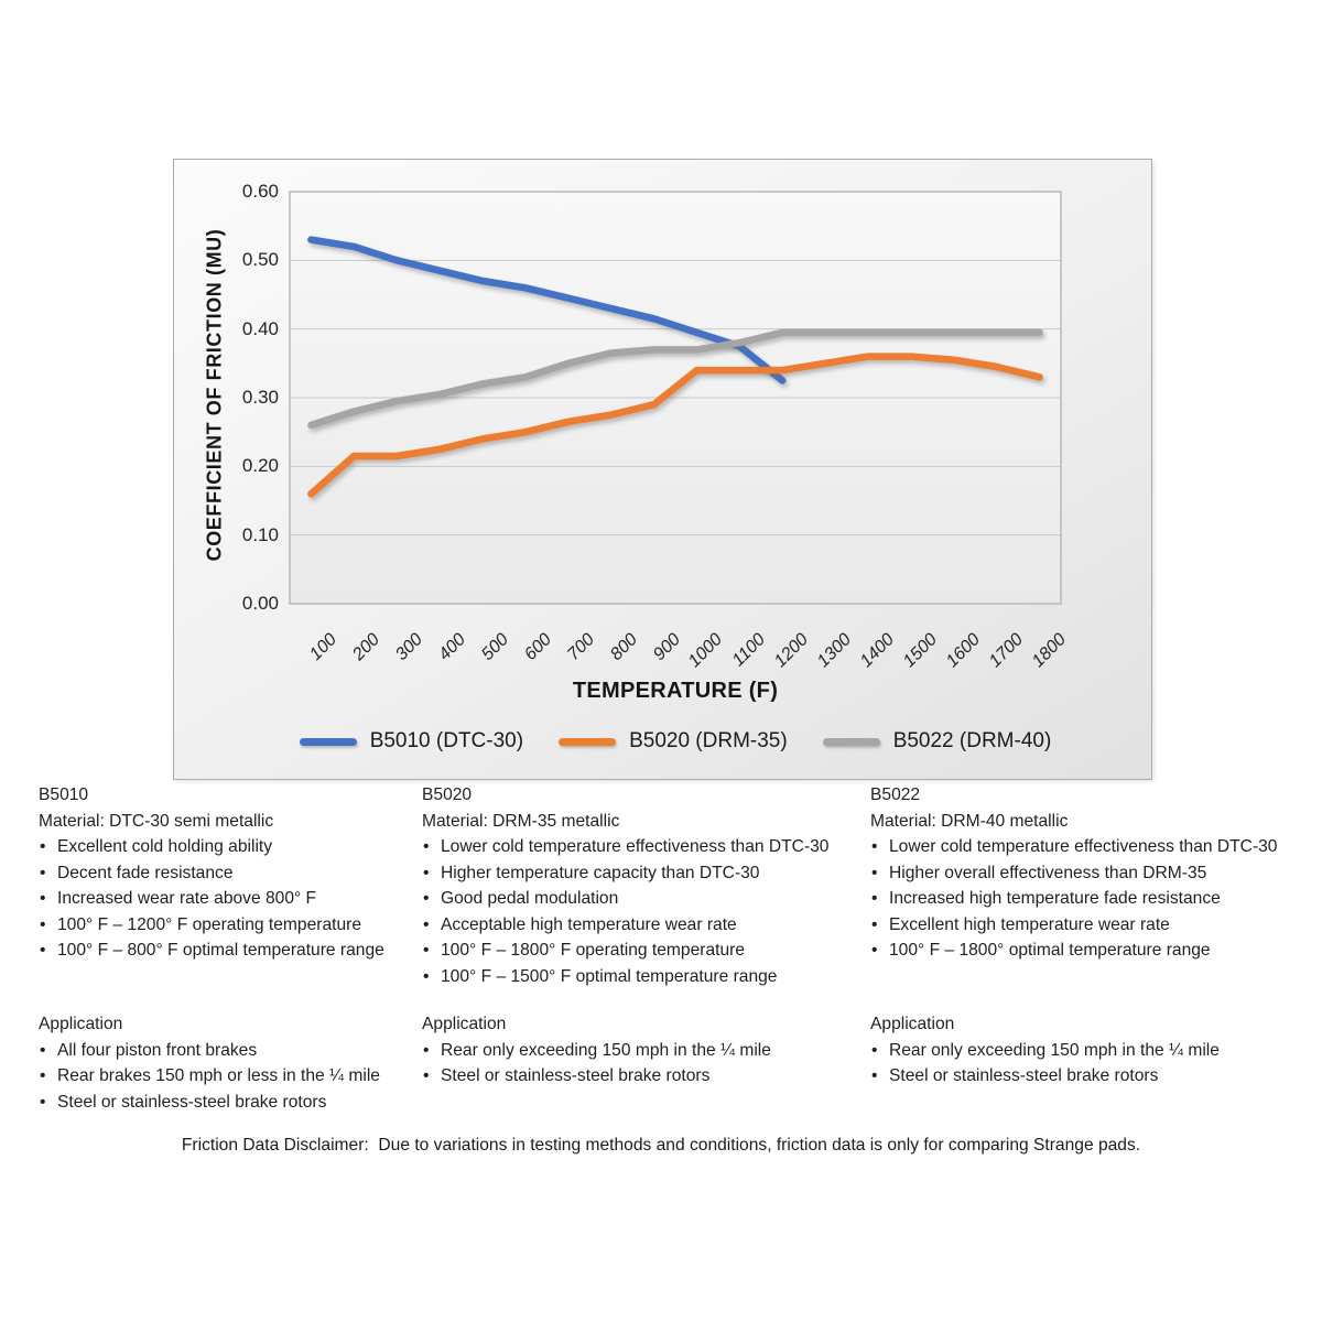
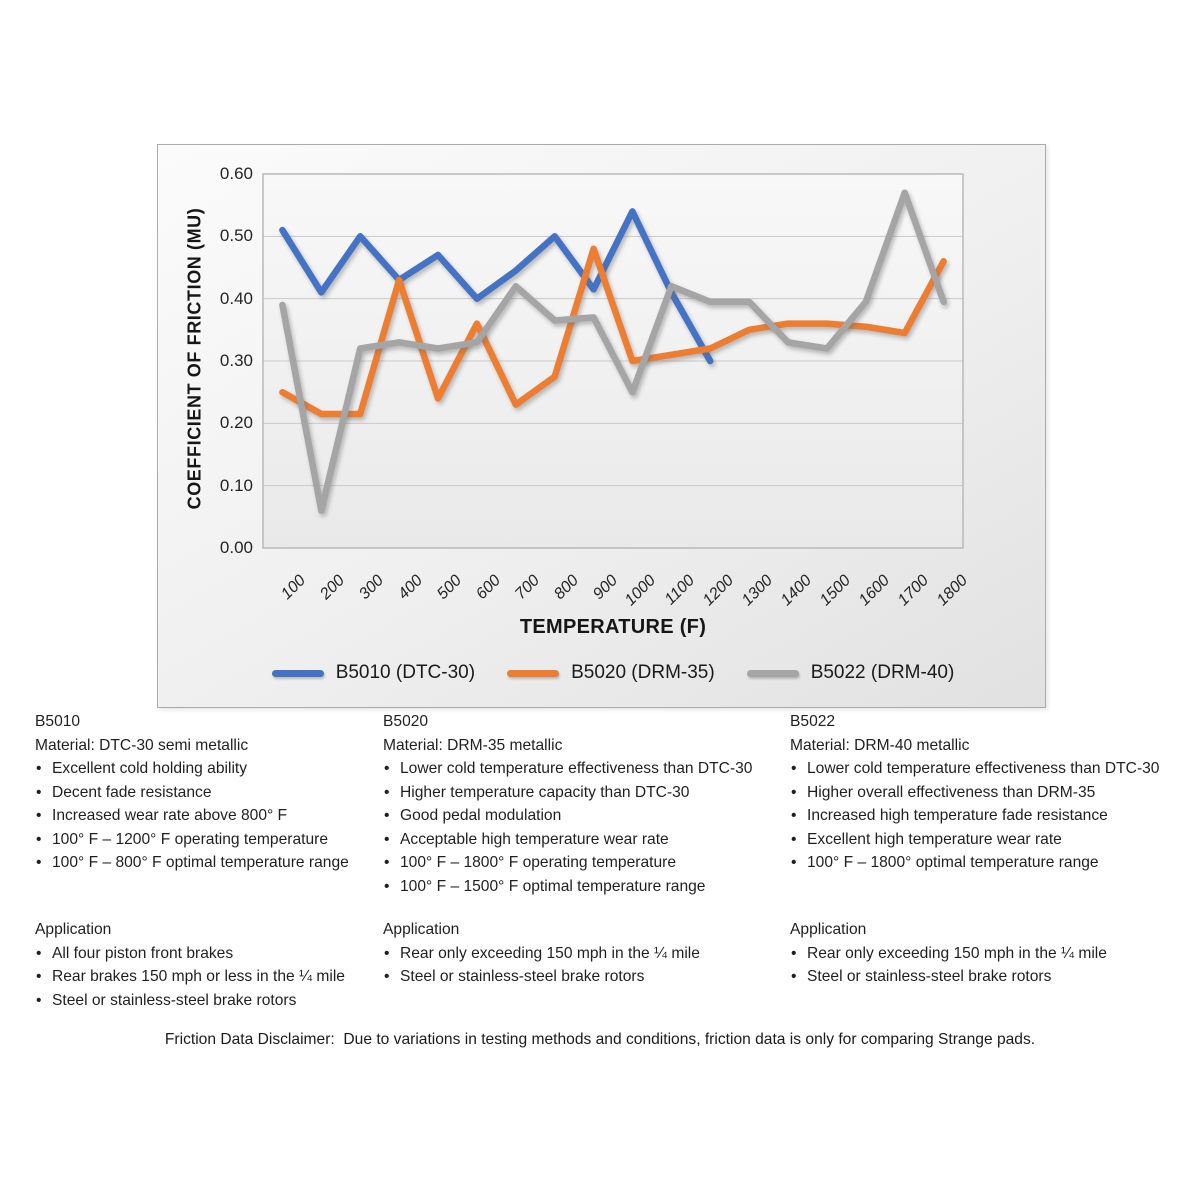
B5010 (DTC-30)/100: 0.53 -> 0.51
B5020 (DRM-35)/100: 0.16 -> 0.25
B5022 (DRM-40)/100: 0.26 -> 0.39
B5010 (DTC-30)/200: 0.52 -> 0.41
B5022 (DRM-40)/200: 0.28 -> 0.06
B5022 (DRM-40)/300: 0.29 -> 0.32
B5010 (DTC-30)/400: 0.48 -> 0.43
B5020 (DRM-35)/400: 0.23 -> 0.43
B5022 (DRM-40)/400: 0.30 -> 0.33
B5010 (DTC-30)/600: 0.46 -> 0.40
B5020 (DRM-35)/600: 0.25 -> 0.36
B5020 (DRM-35)/700: 0.27 -> 0.23
B5022 (DRM-40)/700: 0.35 -> 0.42
B5010 (DTC-30)/800: 0.43 -> 0.50
B5020 (DRM-35)/900: 0.29 -> 0.48
B5010 (DTC-30)/1000: 0.40 -> 0.54
B5020 (DRM-35)/1000: 0.34 -> 0.30
B5022 (DRM-40)/1000: 0.37 -> 0.25
B5010 (DTC-30)/1100: 0.38 -> 0.41
B5020 (DRM-35)/1100: 0.34 -> 0.31
B5022 (DRM-40)/1100: 0.38 -> 0.42
B5010 (DTC-30)/1200: 0.33 -> 0.30
B5020 (DRM-35)/1200: 0.34 -> 0.32
B5022 (DRM-40)/1400: 0.40 -> 0.33
B5022 (DRM-40)/1500: 0.40 -> 0.32
B5022 (DRM-40)/1700: 0.40 -> 0.57
B5020 (DRM-35)/1800: 0.33 -> 0.46
